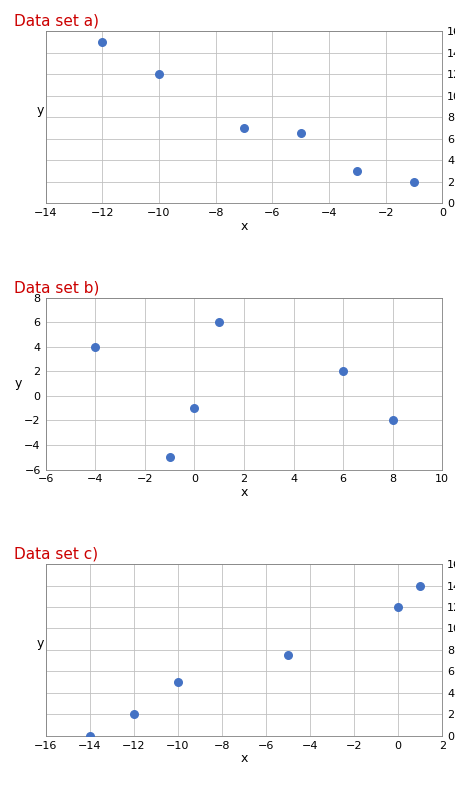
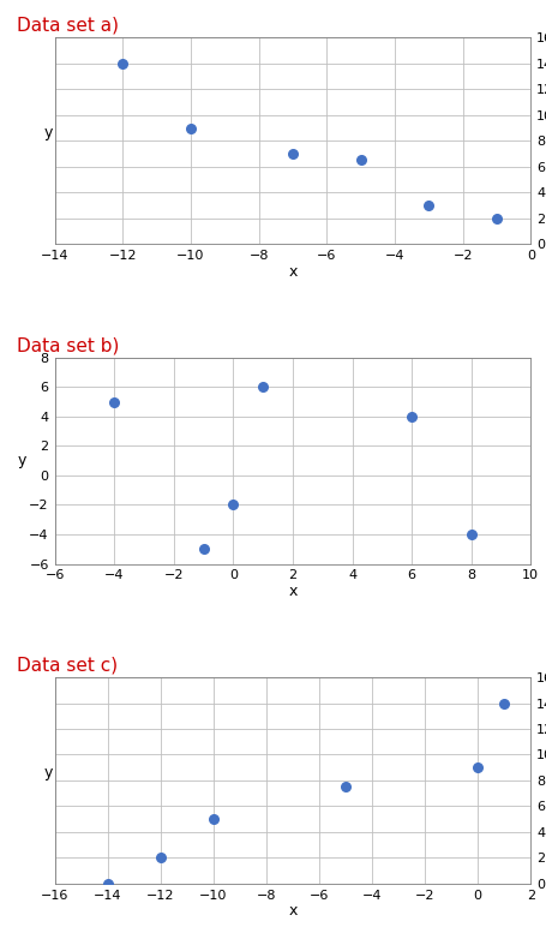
Data set a)/−12: 15.0 -> 14.0
Data set a)/−10: 12.0 -> 9.0
Data set b)/−4: 4 -> 5
Data set b)/0: -1 -> -2
Data set b)/6: 2 -> 4
Data set b)/8: -2 -> -4
Data set c)/0: 12.0 -> 9.0
